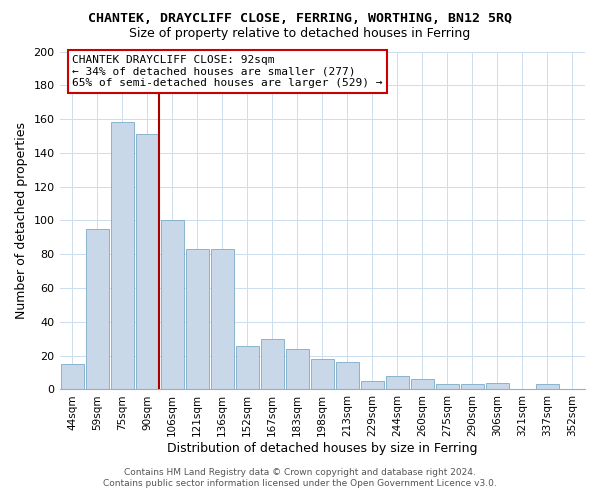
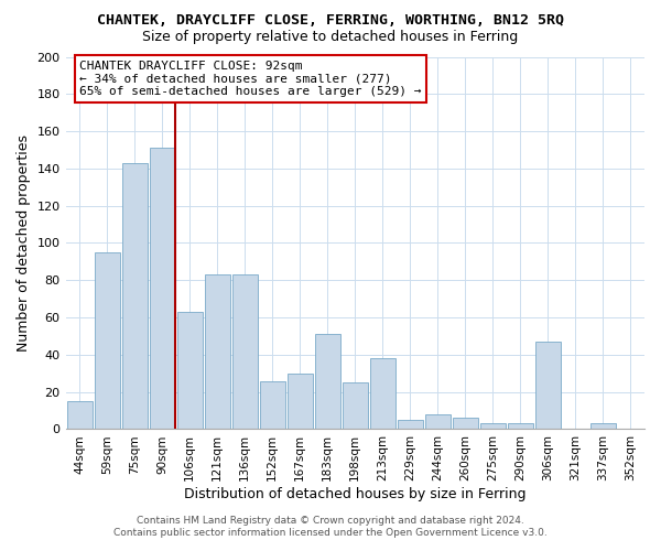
75sqm: 158 -> 143
106sqm: 100 -> 63
183sqm: 24 -> 51
198sqm: 18 -> 25
213sqm: 16 -> 38
306sqm: 4 -> 47
